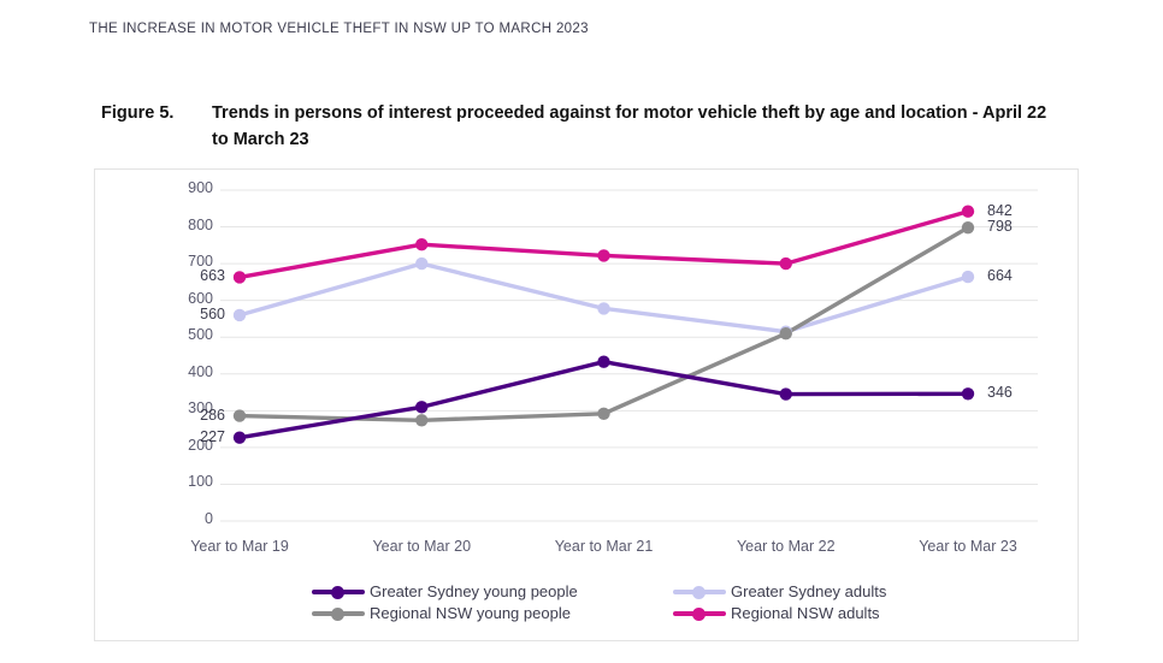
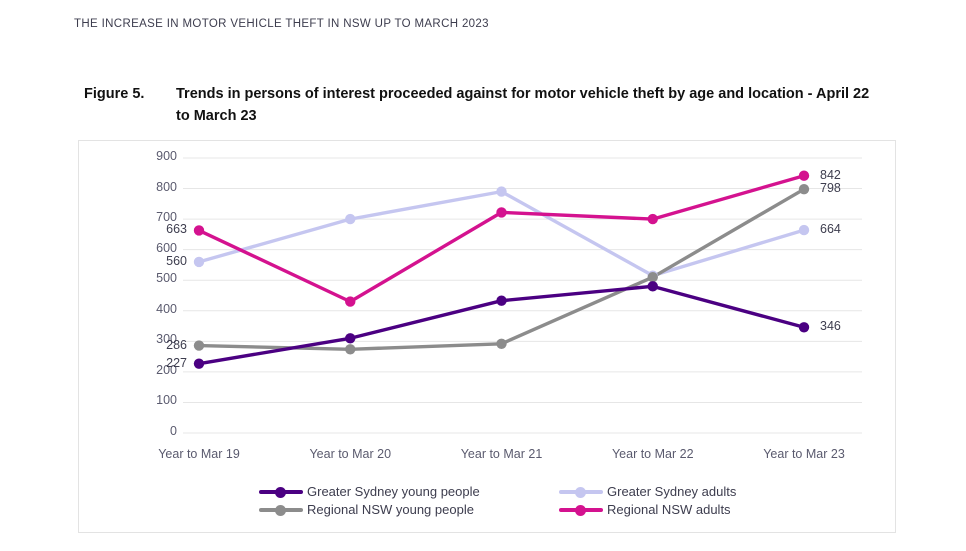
Regional NSW adults/Year to Mar 20: 750 -> 430
Greater Sydney adults/Year to Mar 21: 580 -> 790
Greater Sydney young people/Year to Mar 22: 340 -> 480
